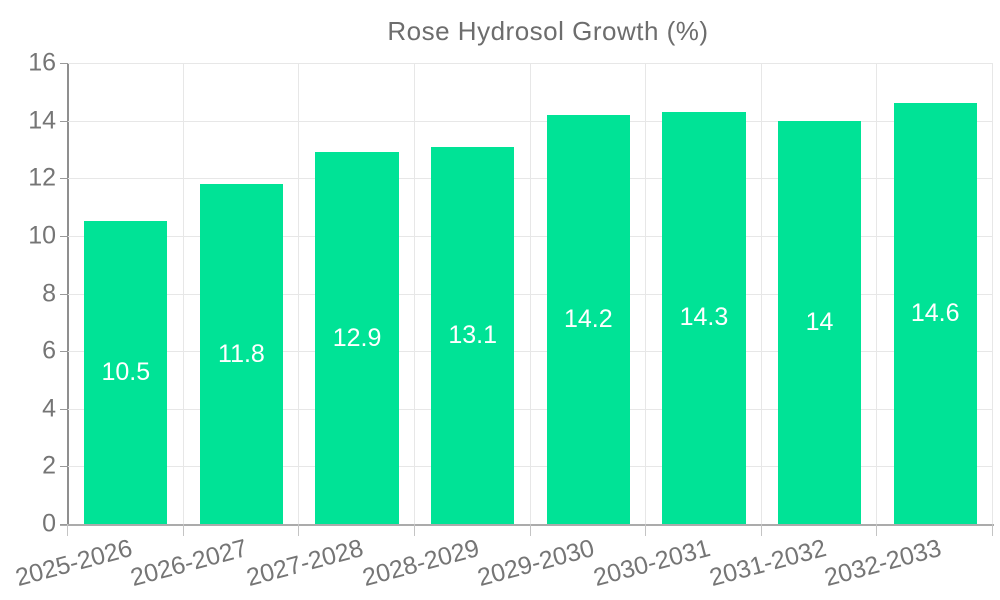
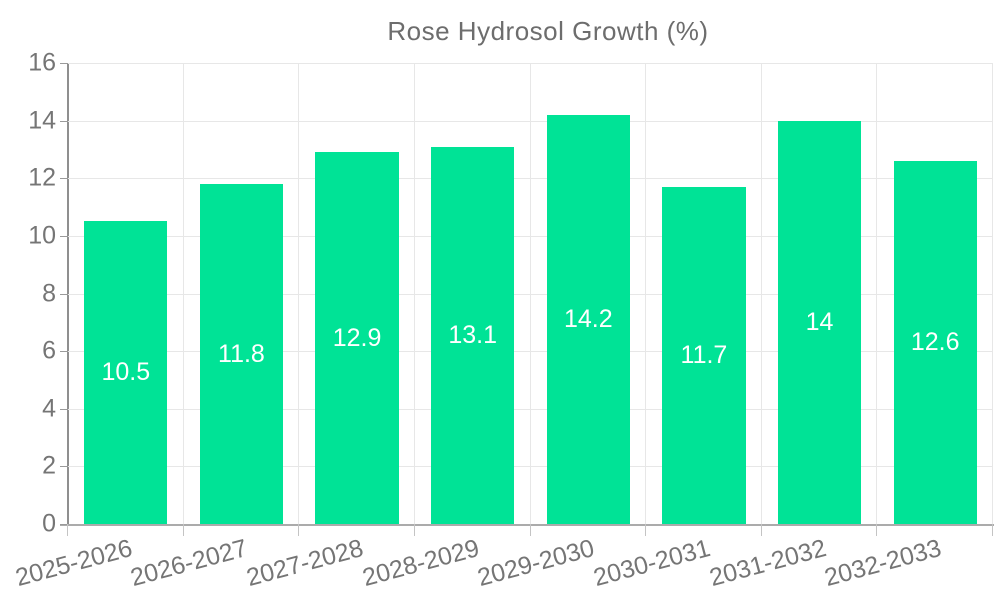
2030-2031: 14.3 -> 11.7
2032-2033: 14.6 -> 12.6
